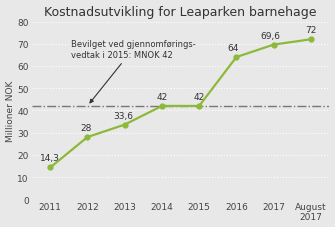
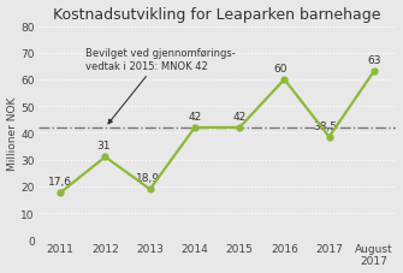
2011: 14,3 -> 17,6
2012: 28 -> 31
2013: 33,6 -> 18,9
2016: 64 -> 60
2017: 69,6 -> 38,5
August 2017: 72 -> 63
